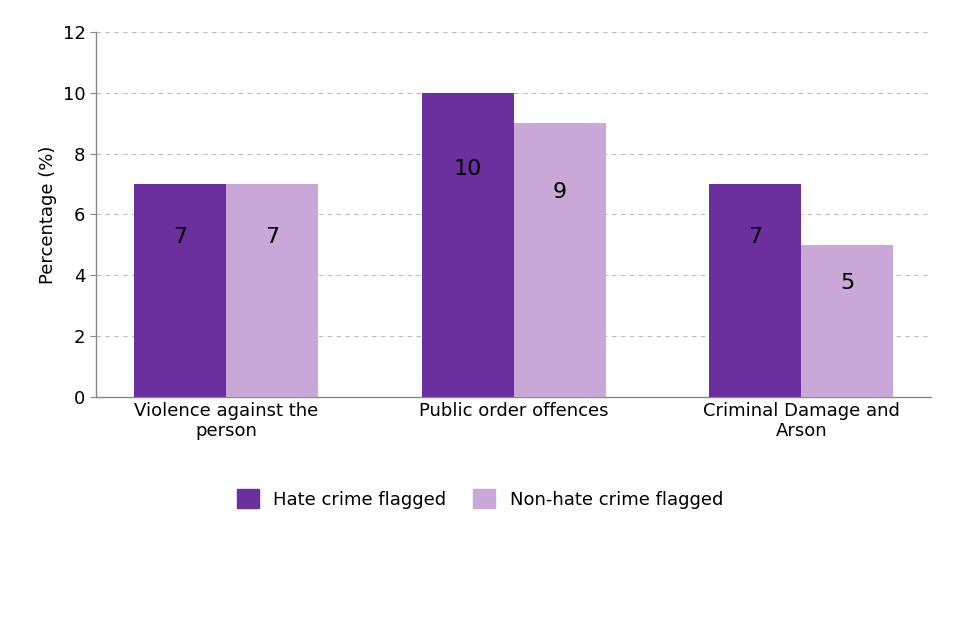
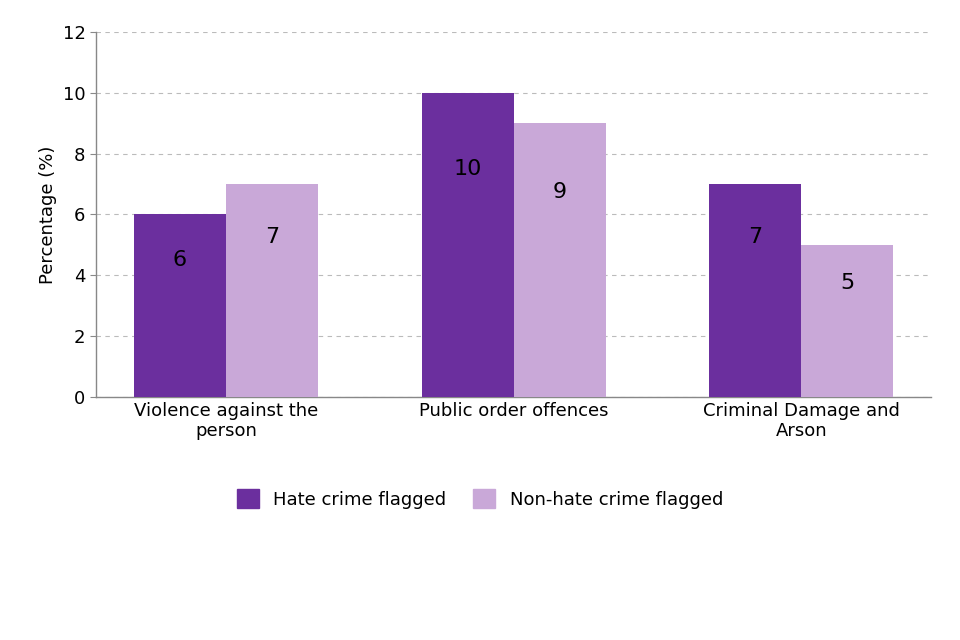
Hate crime flagged/Violence against the person: 7 -> 6
